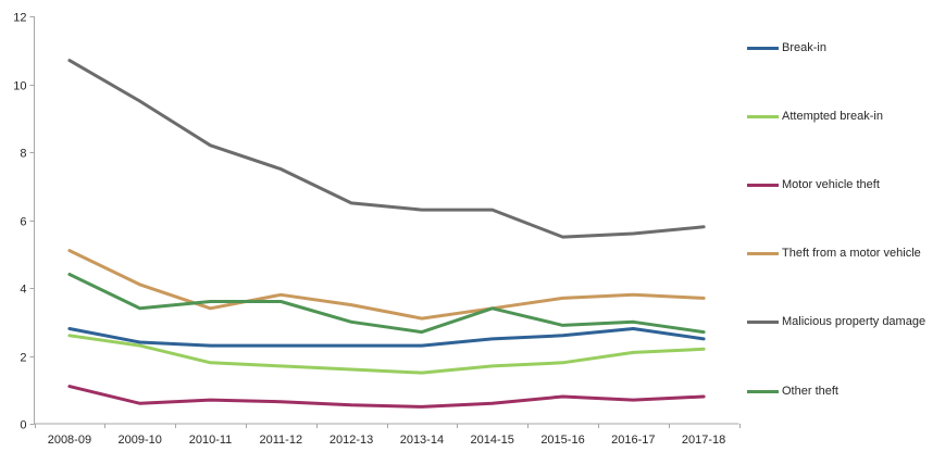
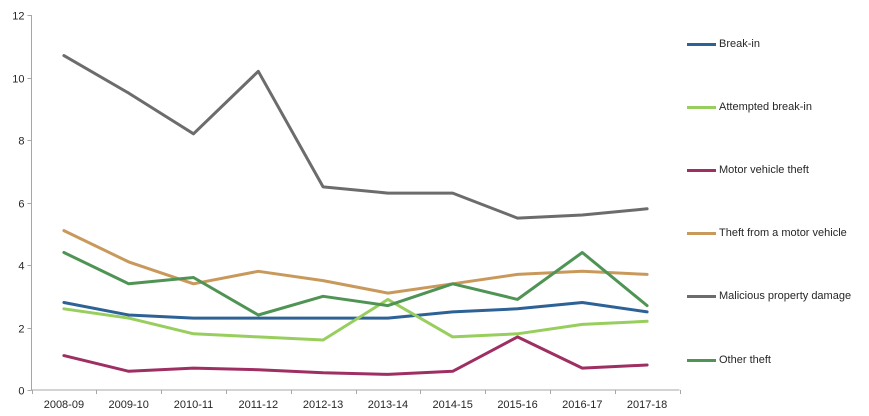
Malicious property damage/2011-12: 7.5 -> 10.2
Other theft/2011-12: 3.6 -> 2.4
Attempted break-in/2013-14: 1.5 -> 2.9
Motor vehicle theft/2015-16: 0.8 -> 1.7
Other theft/2016-17: 3.0 -> 4.4
